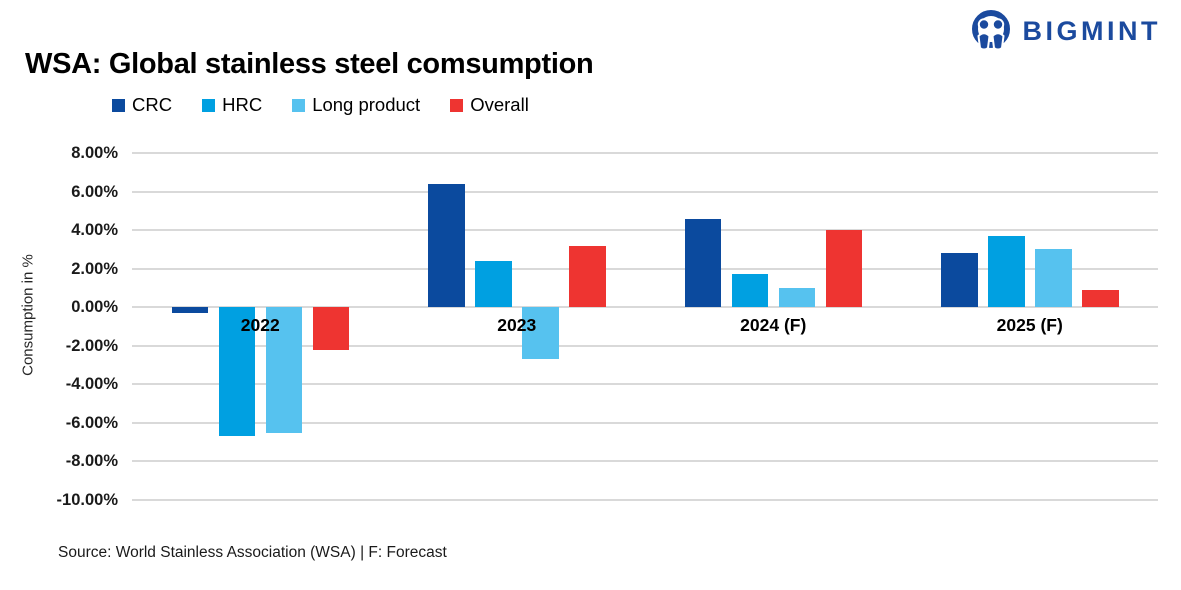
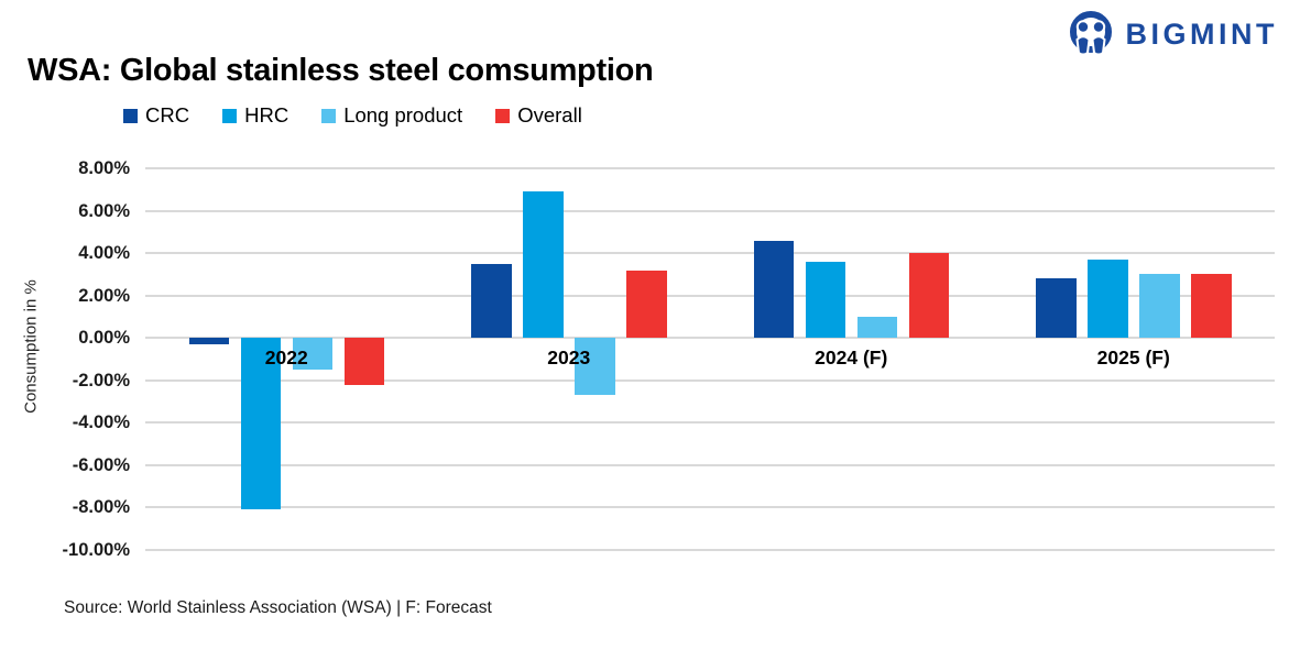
HRC/2022: -6.7% -> -8.1%
Long product/2022: -6.5% -> -1.5%
CRC/2023: 6.4% -> 3.5%
HRC/2023: 2.4% -> 6.9%
HRC/2024 (F): 1.7% -> 3.6%
Overall/2025 (F): 0.9% -> 3.0%
